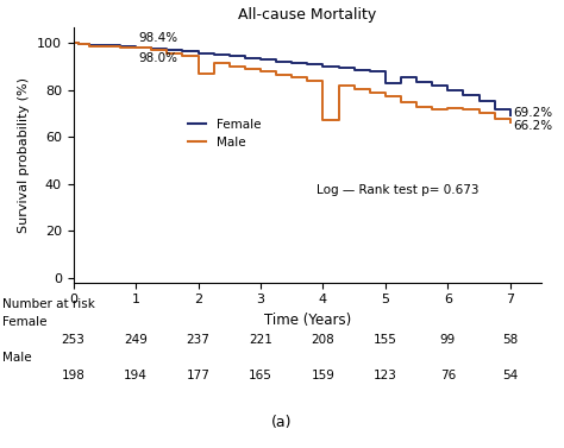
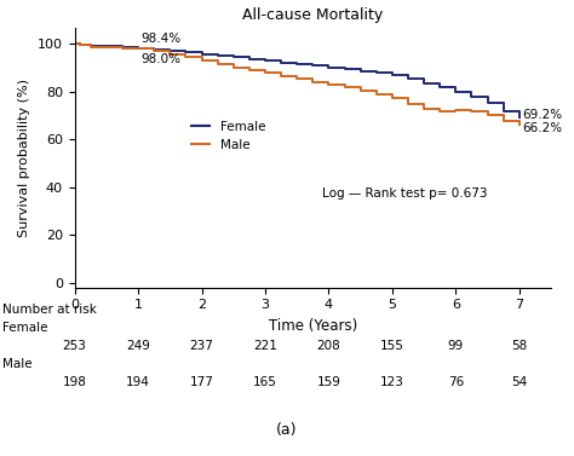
Male/2: 87 -> 93
Male/4: 67 -> 83
Female/5: 83 -> 87
